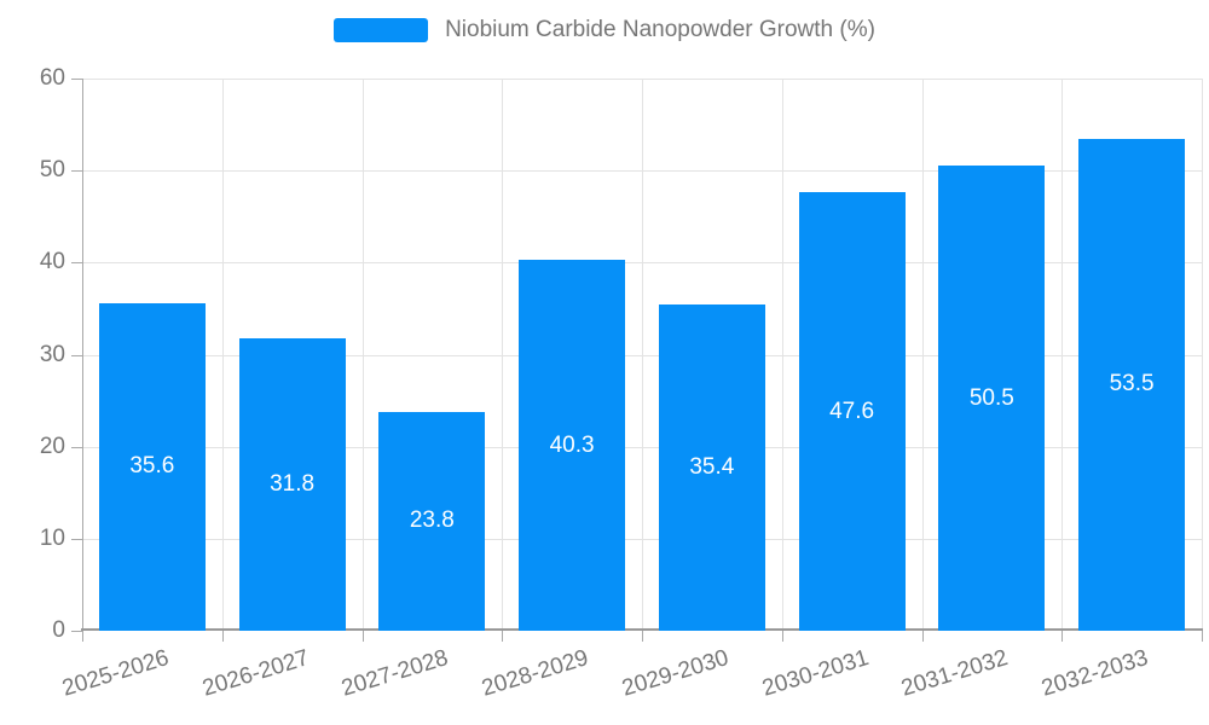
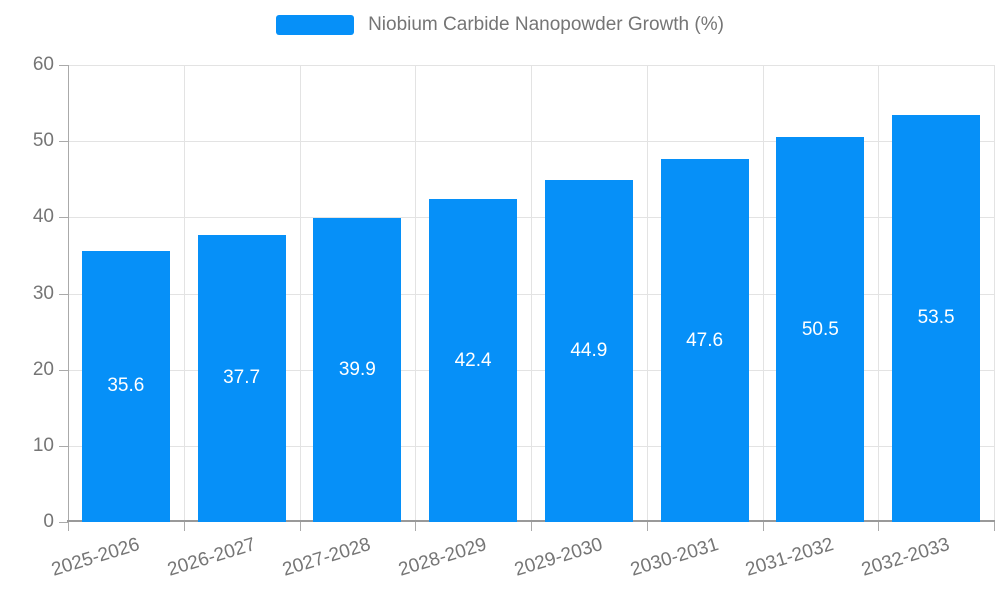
2026-2027: 31.8 -> 37.7
2027-2028: 23.8 -> 39.9
2028-2029: 40.3 -> 42.4
2029-2030: 35.4 -> 44.9
